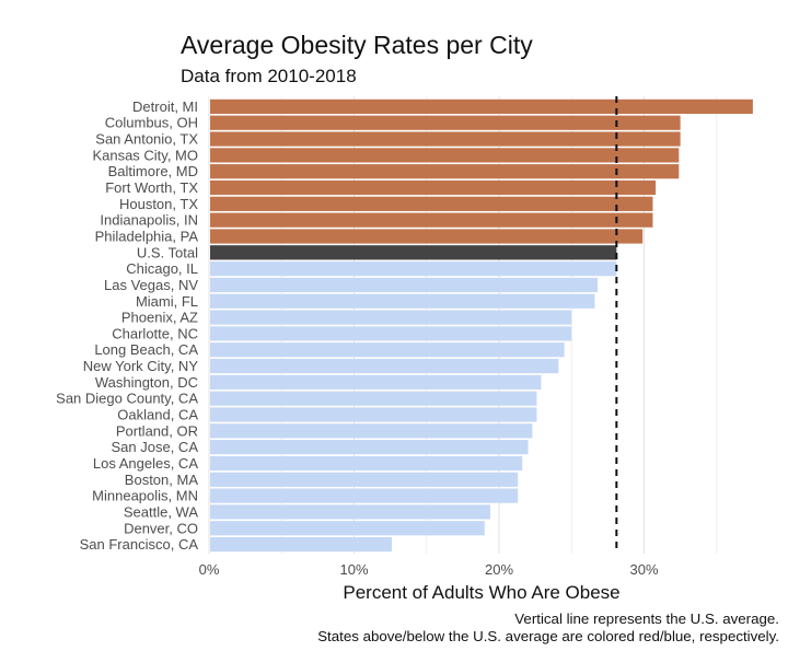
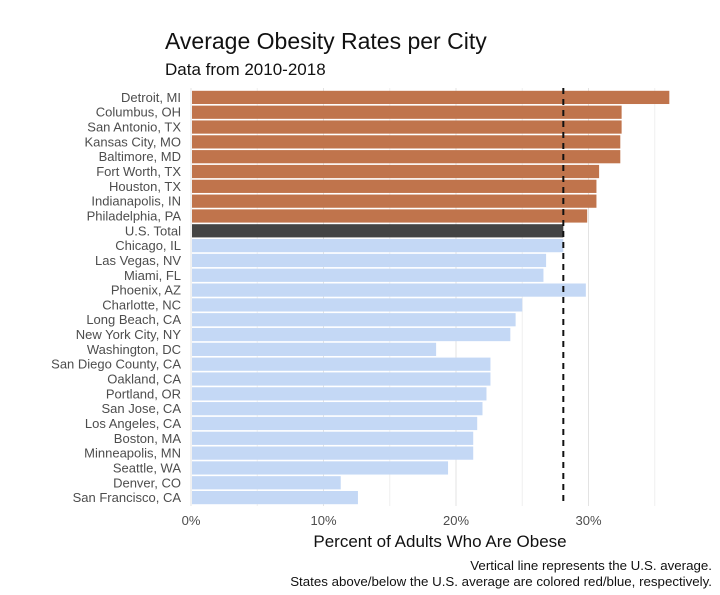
Detroit, MI: 37.5% -> 36.1%
Phoenix, AZ: 25.0% -> 29.8%
Washington, DC: 22.9% -> 18.5%
Denver, CO: 19.0% -> 11.3%
